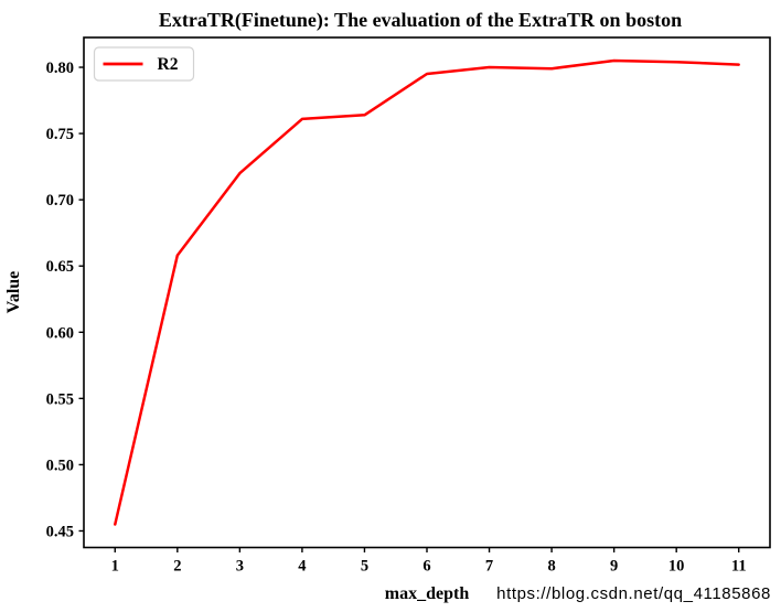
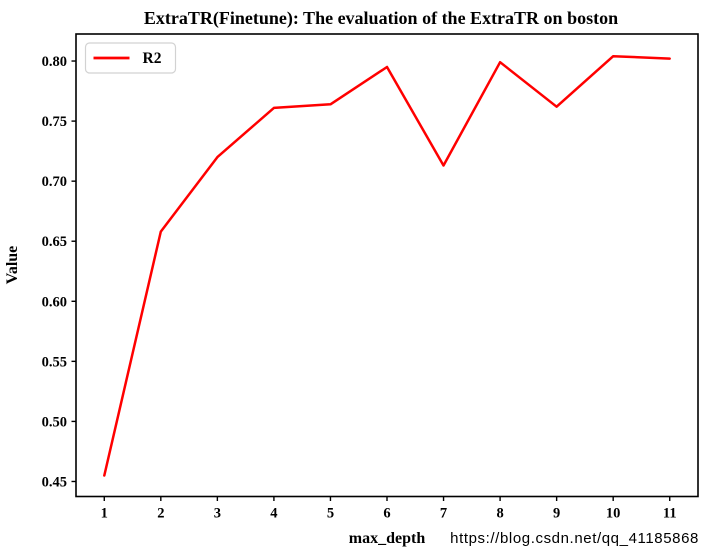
7: 0.800 -> 0.713
9: 0.805 -> 0.762
